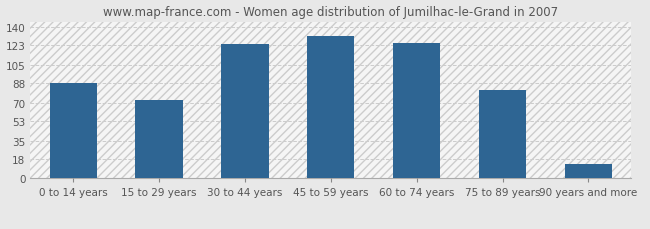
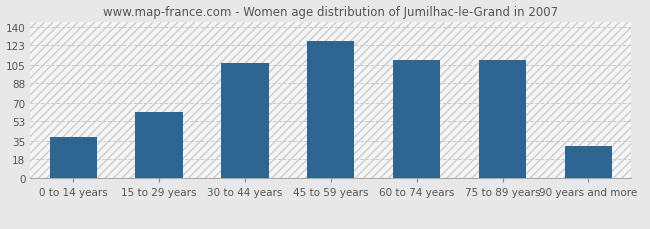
0 to 14 years: 88 -> 38
15 to 29 years: 72 -> 61
30 to 44 years: 124 -> 107
45 to 59 years: 132 -> 127
60 to 74 years: 125 -> 109
75 to 89 years: 82 -> 109
90 years and more: 13 -> 30
